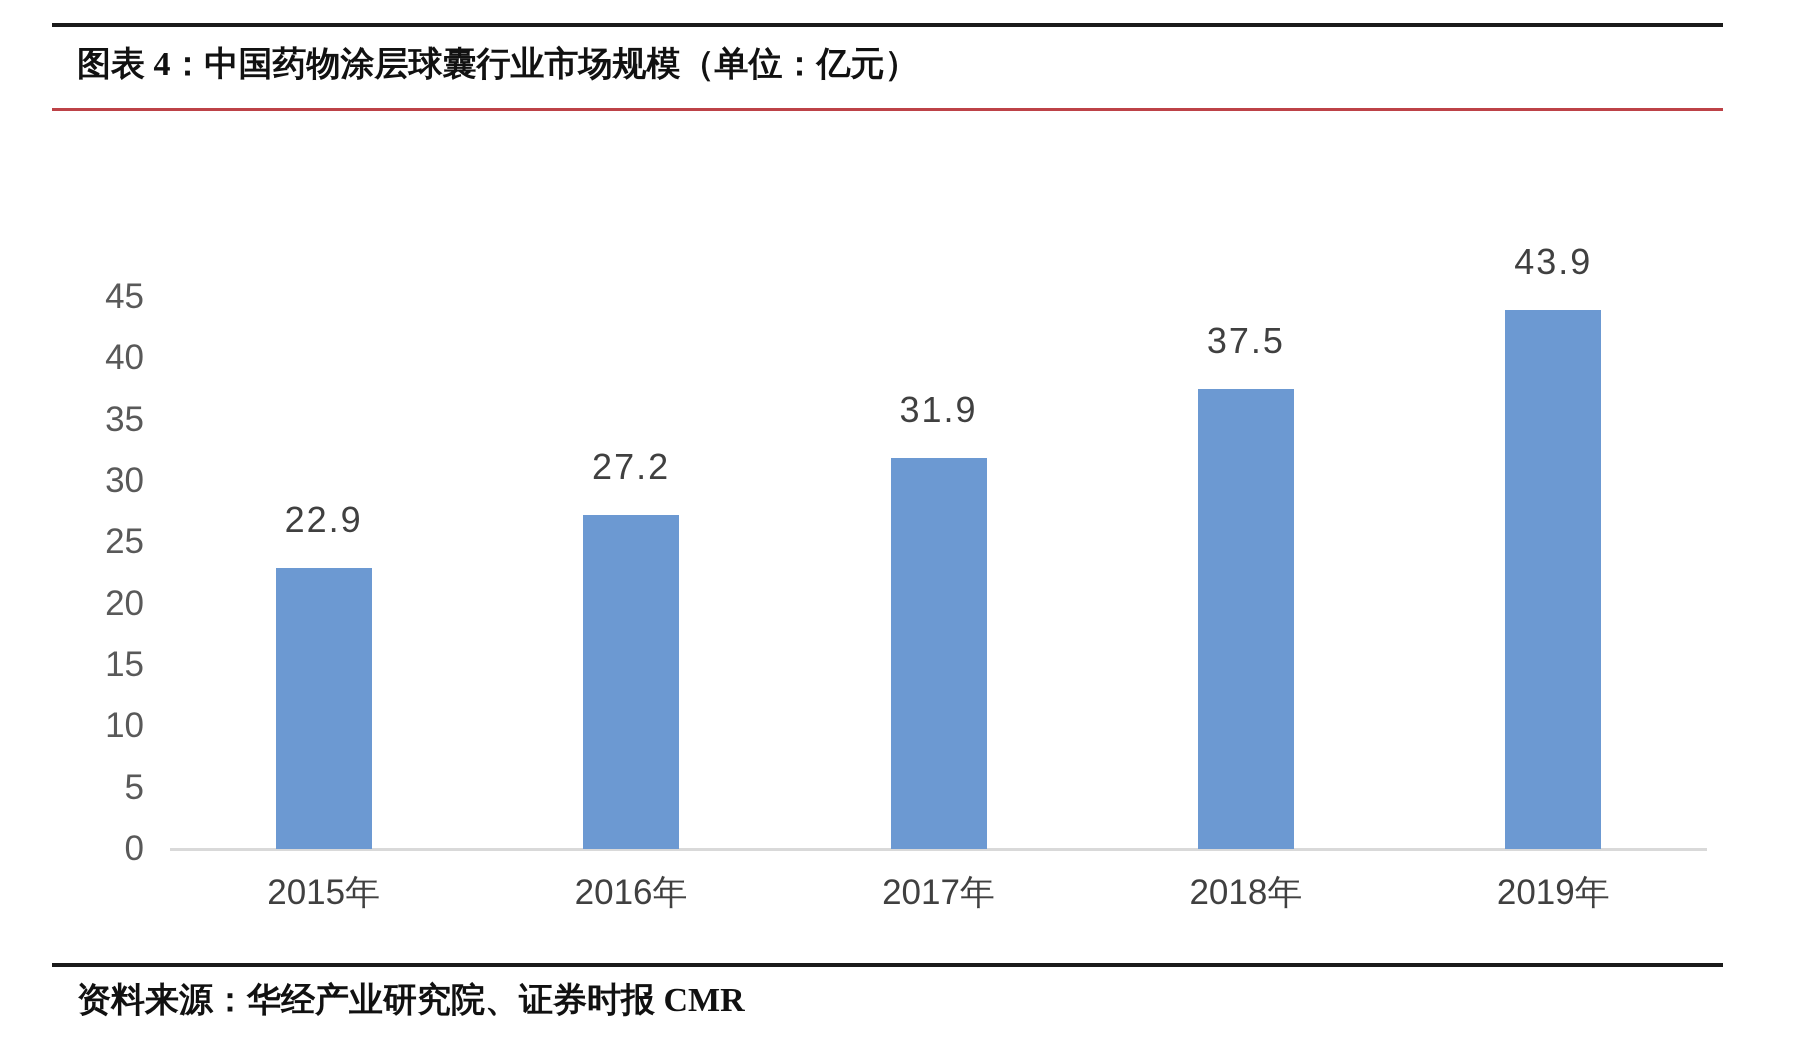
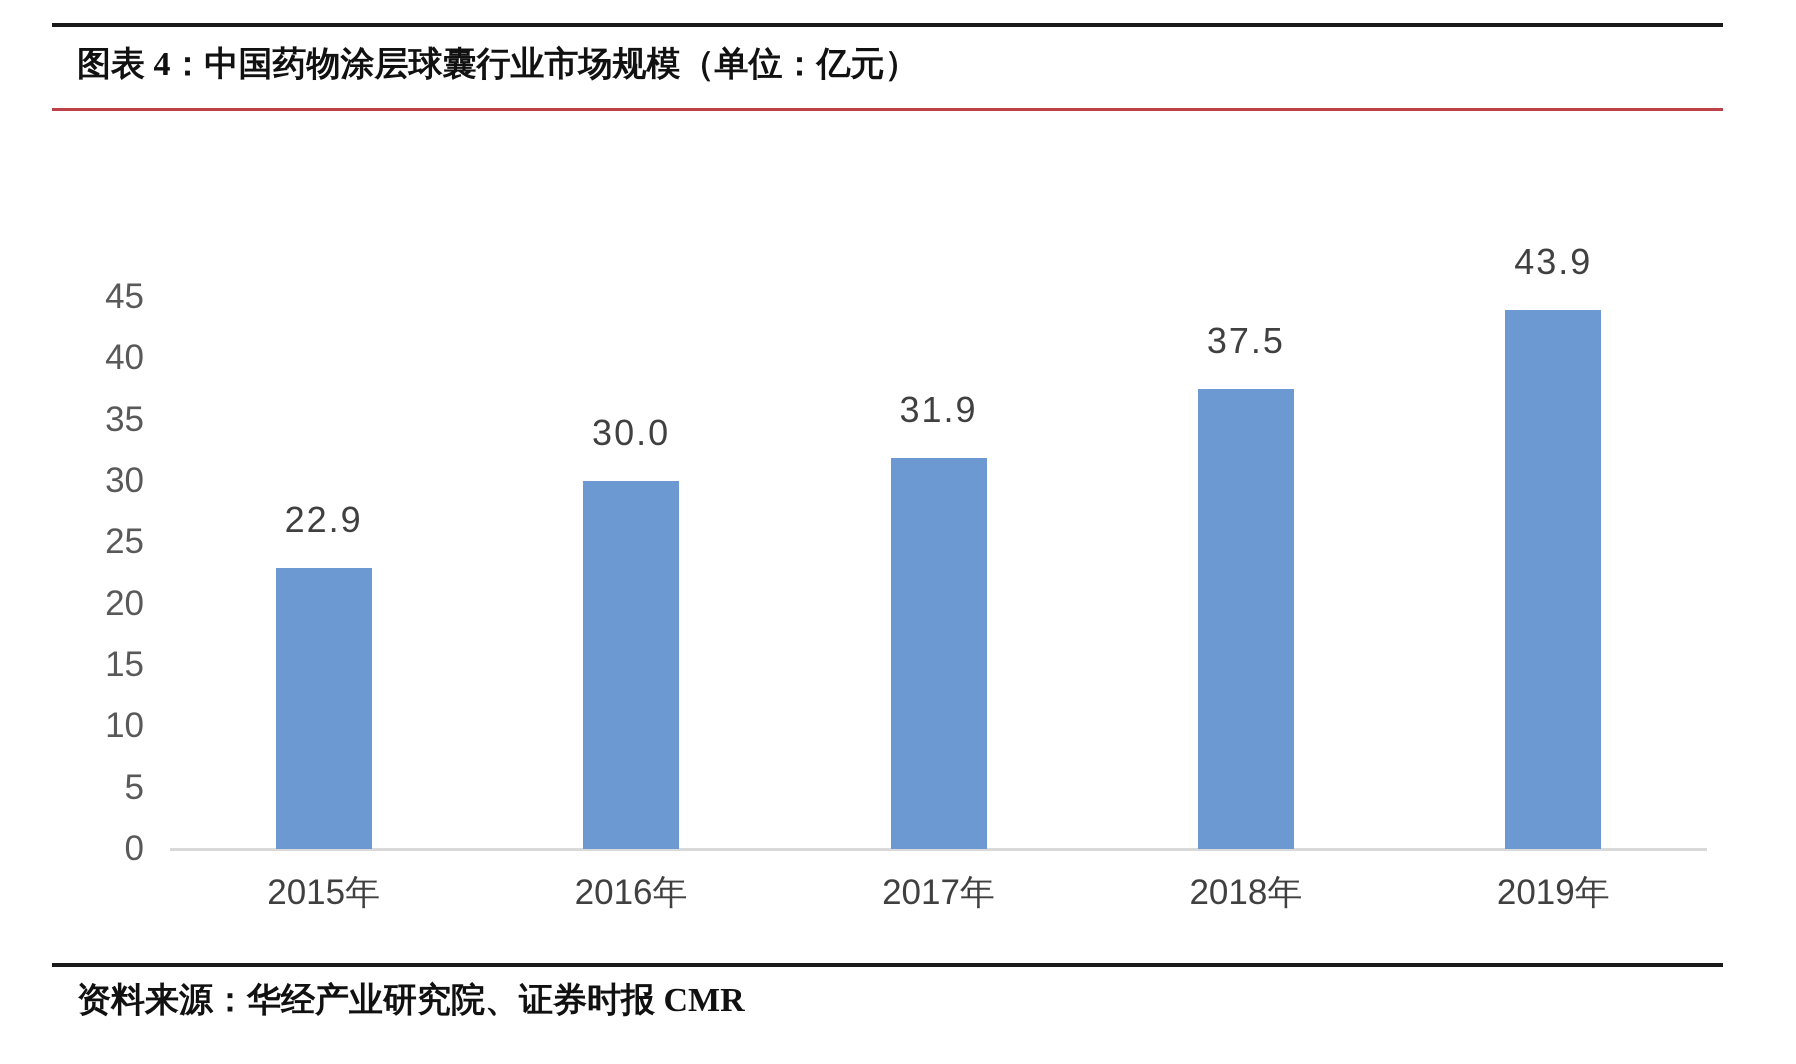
2016年: 27.2 -> 30.0
